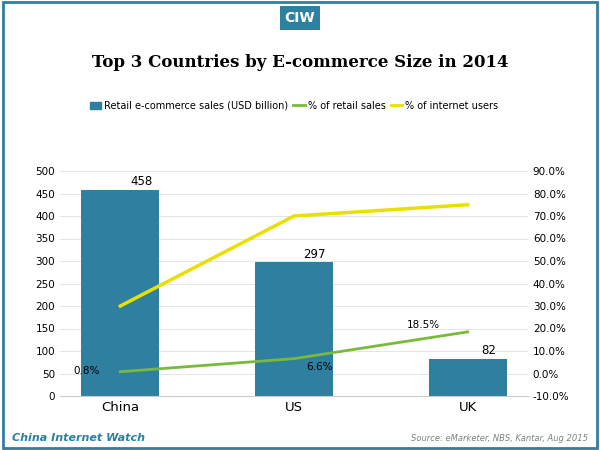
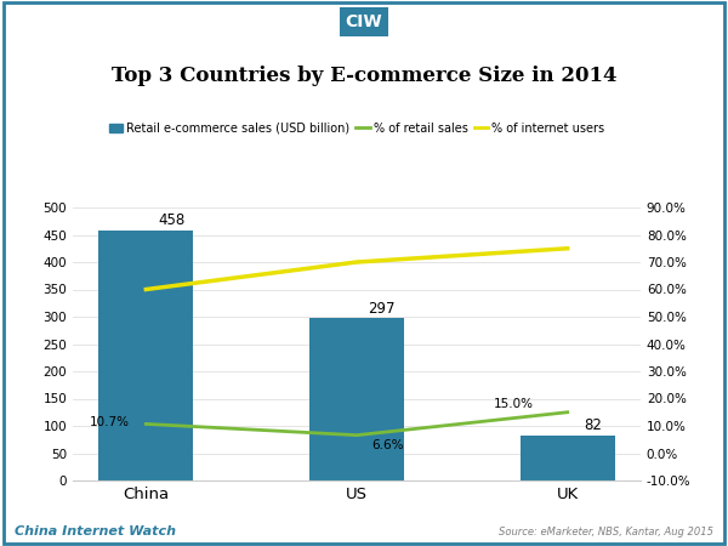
% of retail sales/China: 0.8% -> 10.7%
% of internet users/China: 30% -> 60%
% of retail sales/UK: 18.5% -> 15.0%
